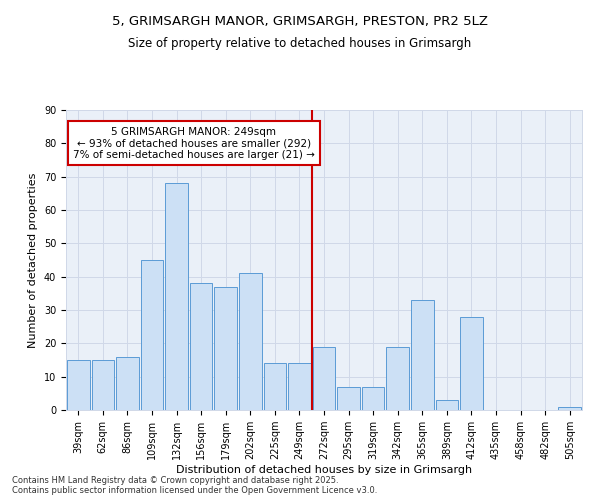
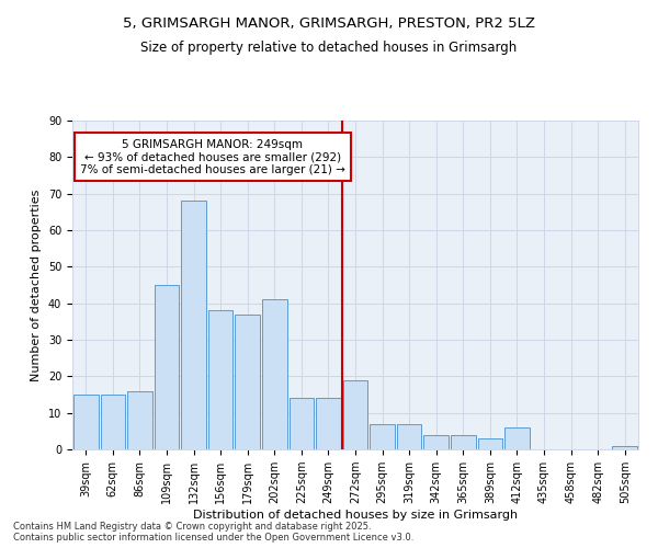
342sqm: 19 -> 4
365sqm: 33 -> 4
412sqm: 28 -> 6
